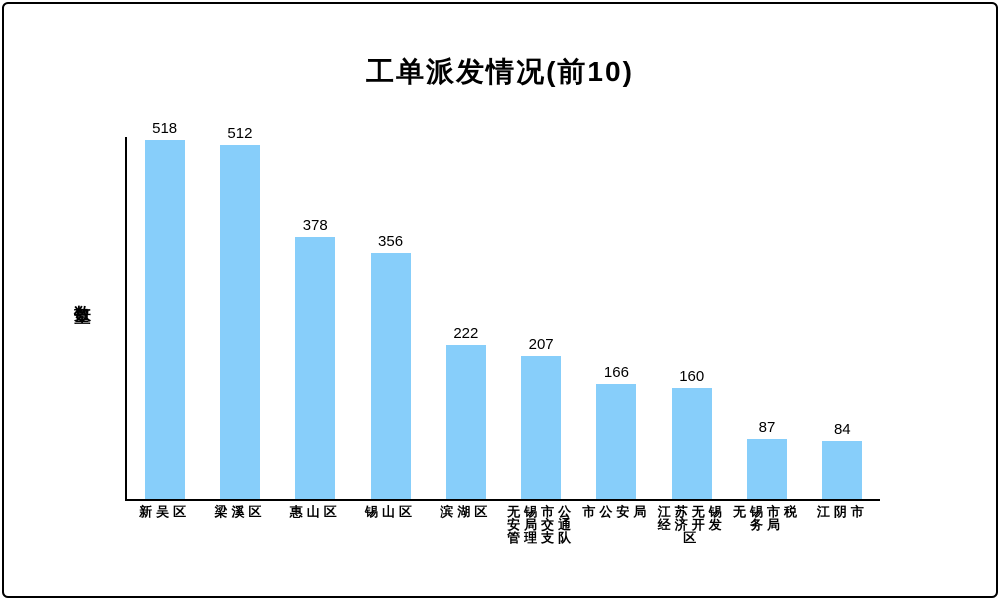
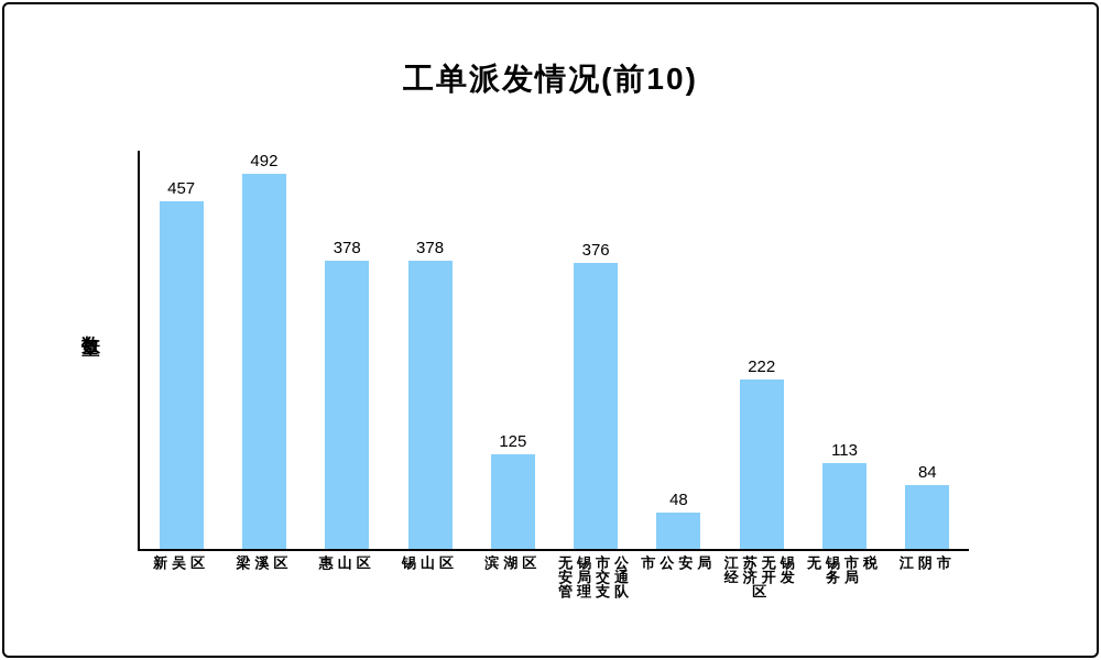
新吴区: 518 -> 457
梁溪区: 512 -> 492
锡山区: 356 -> 378
滨湖区: 222 -> 125
无锡市公安局交通管理支队: 207 -> 376
市公安局: 166 -> 48
江苏无锡经济开发区: 160 -> 222
无锡市税务局: 87 -> 113
